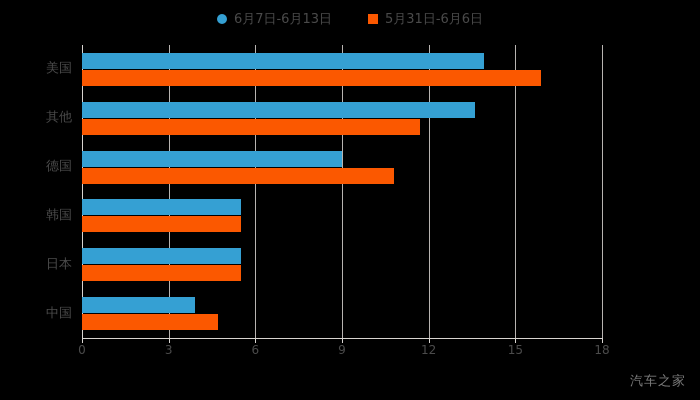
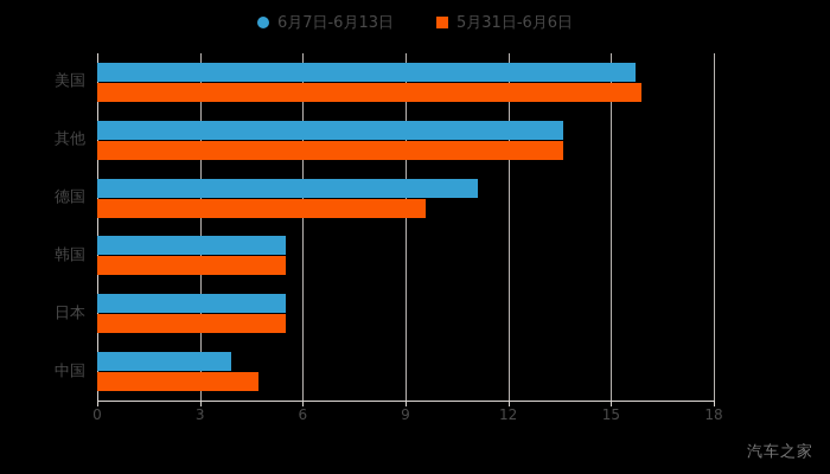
6月7日-6月13日/美国: 13.9 -> 15.7
5月31日-6月6日/其他: 11.7 -> 13.6
6月7日-6月13日/德国: 9.0 -> 11.1
5月31日-6月6日/德国: 10.8 -> 9.6
